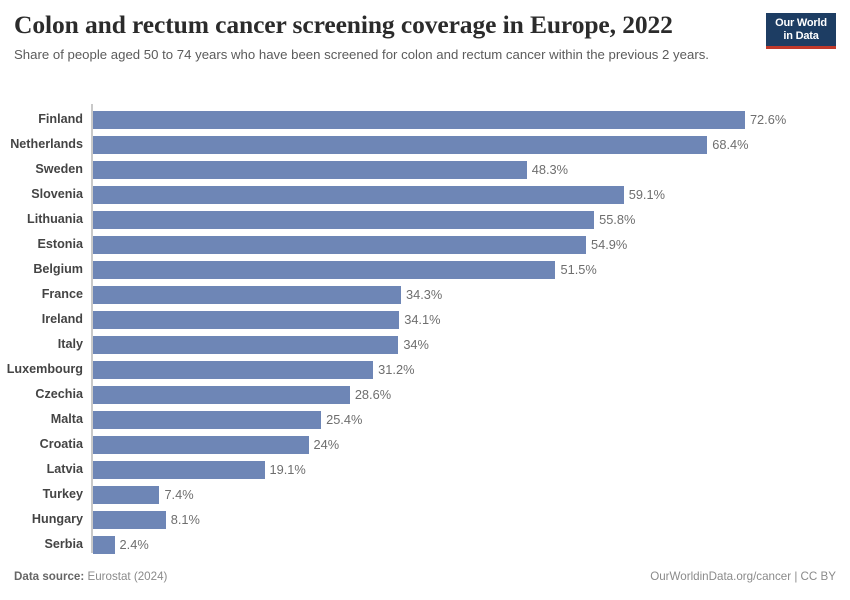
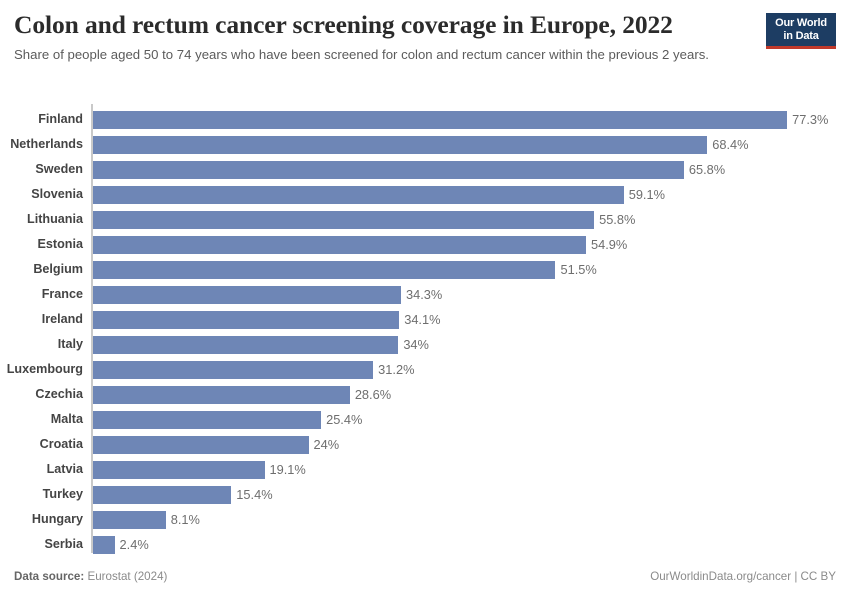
Finland: 72.6% -> 77.3%
Sweden: 48.3% -> 65.8%
Turkey: 7.4% -> 15.4%
